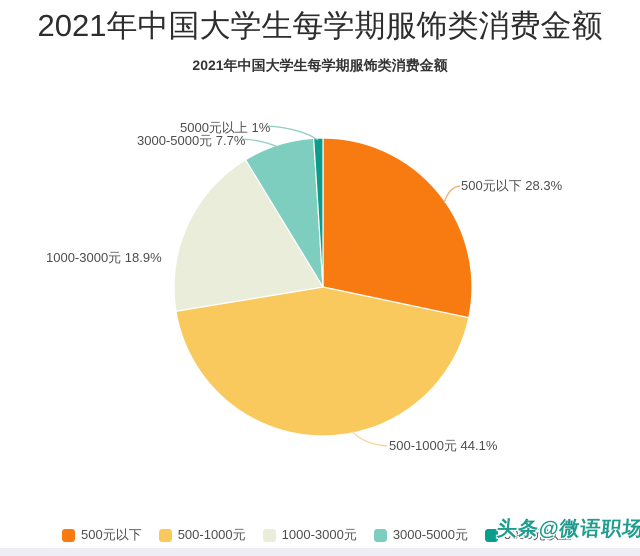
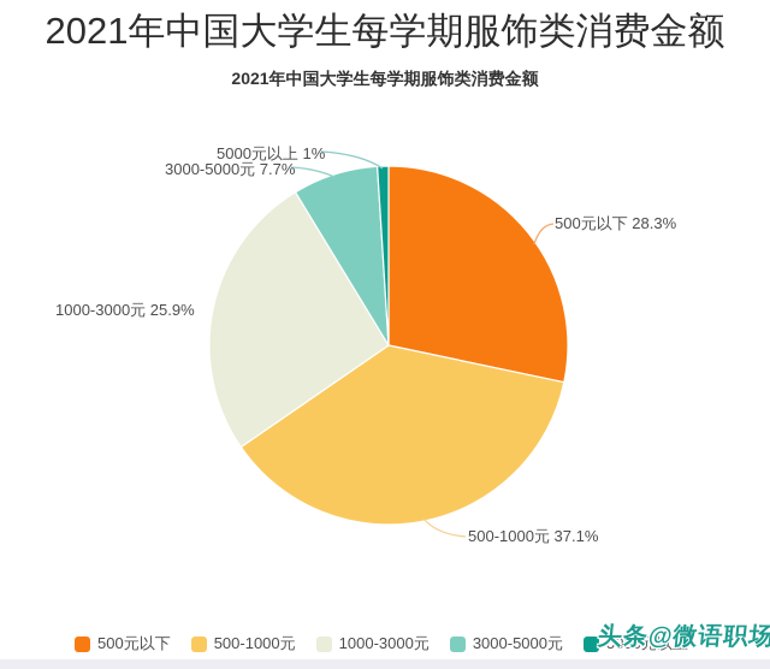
500-1000元: 44.1% -> 37.1%
1000-3000元: 18.9% -> 25.9%
